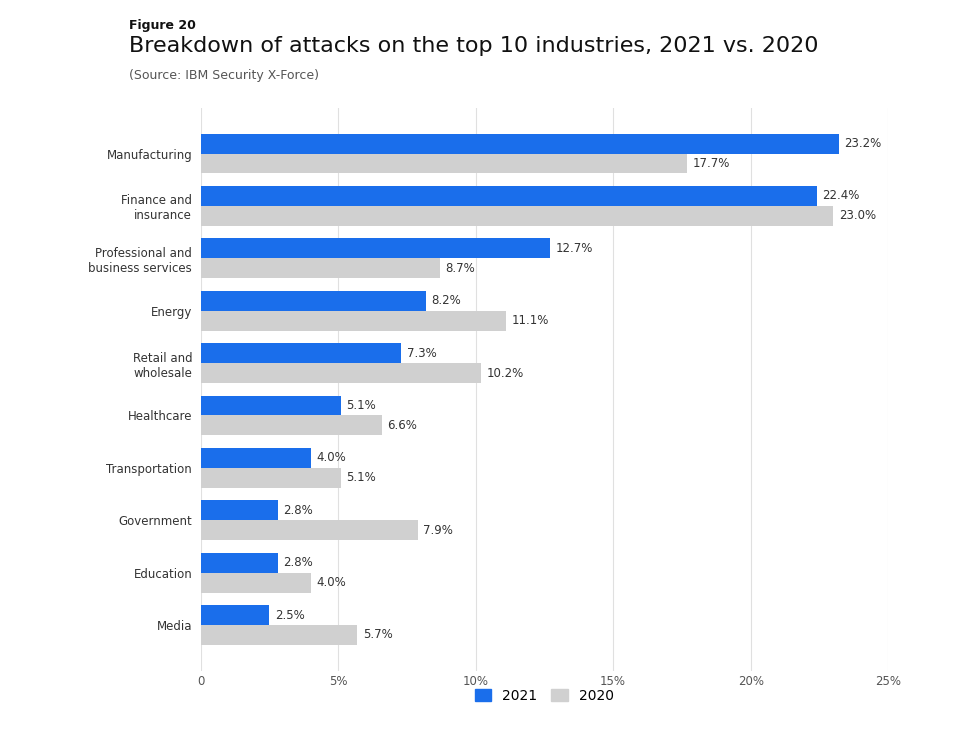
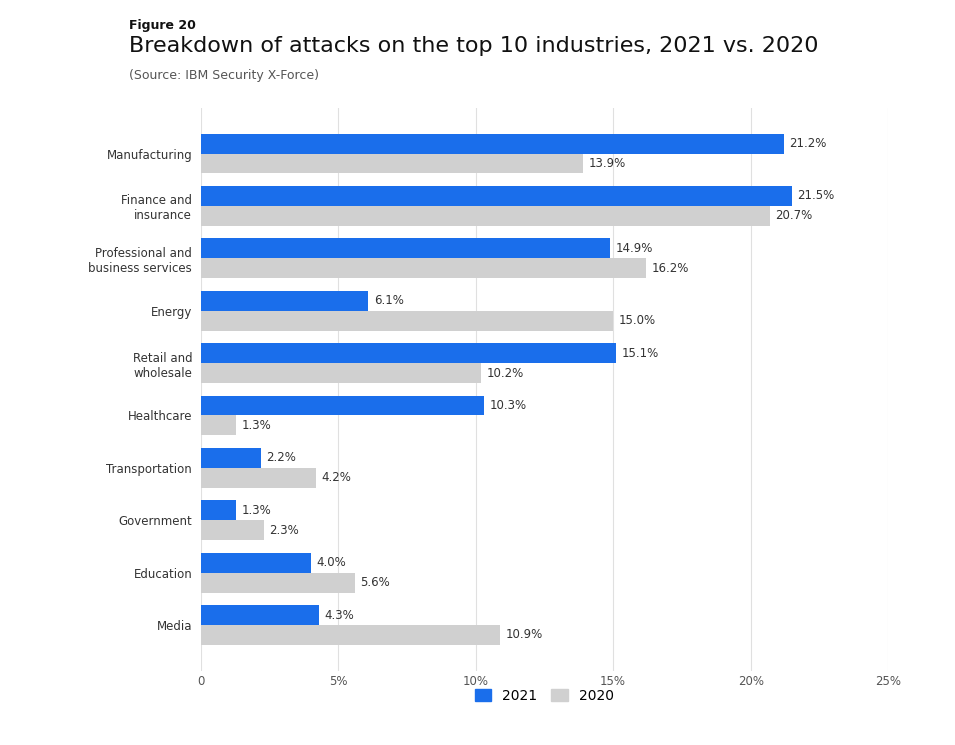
2021/Manufacturing: 23.2% -> 21.2%
2020/Manufacturing: 17.7% -> 13.9%
2021/Finance and insurance: 22.4% -> 21.5%
2020/Finance and insurance: 23.0% -> 20.7%
2021/Professional and business services: 12.7% -> 14.9%
2020/Professional and business services: 8.7% -> 16.2%
2021/Energy: 8.2% -> 6.1%
2020/Energy: 11.1% -> 15.0%
2021/Retail and wholesale: 7.3% -> 15.1%
2021/Healthcare: 5.1% -> 10.3%
2020/Healthcare: 6.6% -> 1.3%
2021/Transportation: 4.0% -> 2.2%
2020/Transportation: 5.1% -> 4.2%
2021/Government: 2.8% -> 1.3%
2020/Government: 7.9% -> 2.3%
2021/Education: 2.8% -> 4.0%
2020/Education: 4.0% -> 5.6%
2021/Media: 2.5% -> 4.3%
2020/Media: 5.7% -> 10.9%
